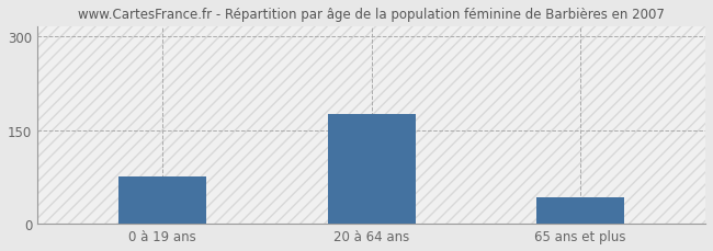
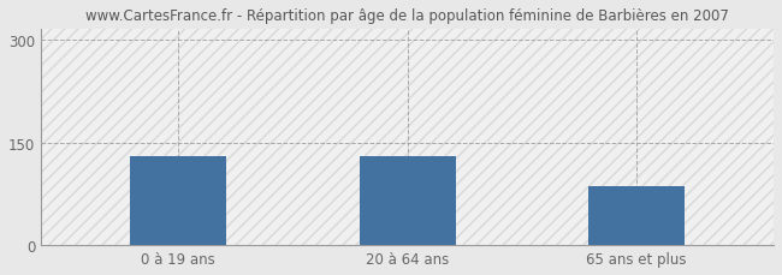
0 à 19 ans: 75 -> 130
20 à 64 ans: 175 -> 130
65 ans et plus: 42 -> 86
